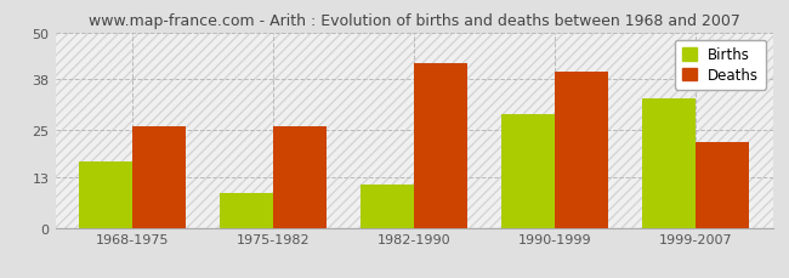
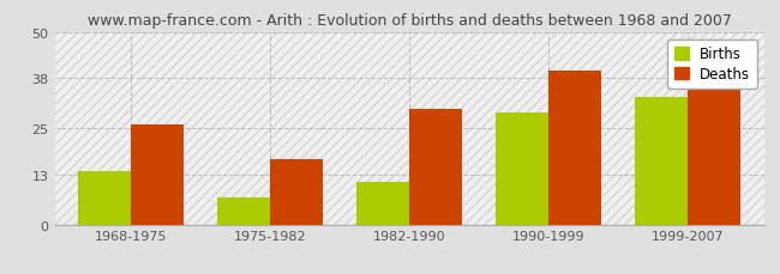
Births/1968-1975: 17 -> 14
Births/1975-1982: 9 -> 7
Deaths/1975-1982: 26 -> 17
Deaths/1982-1990: 42 -> 30
Deaths/1999-2007: 22 -> 36
